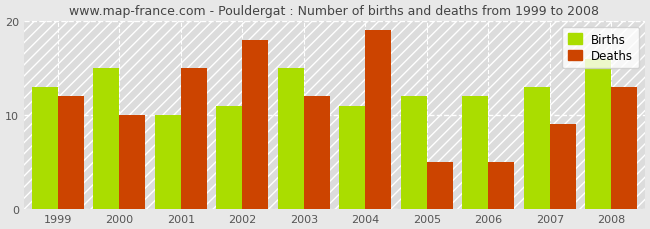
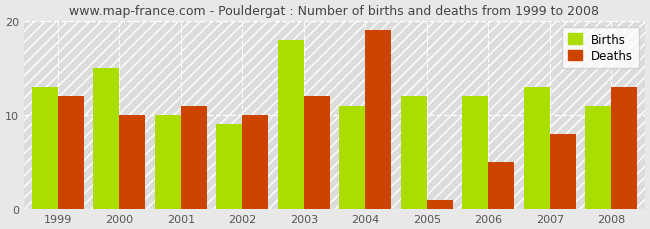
Deaths/2001: 15 -> 11
Births/2002: 11 -> 9
Deaths/2002: 18 -> 10
Births/2003: 15 -> 18
Deaths/2005: 5 -> 1
Deaths/2007: 9 -> 8
Births/2008: 16 -> 11
